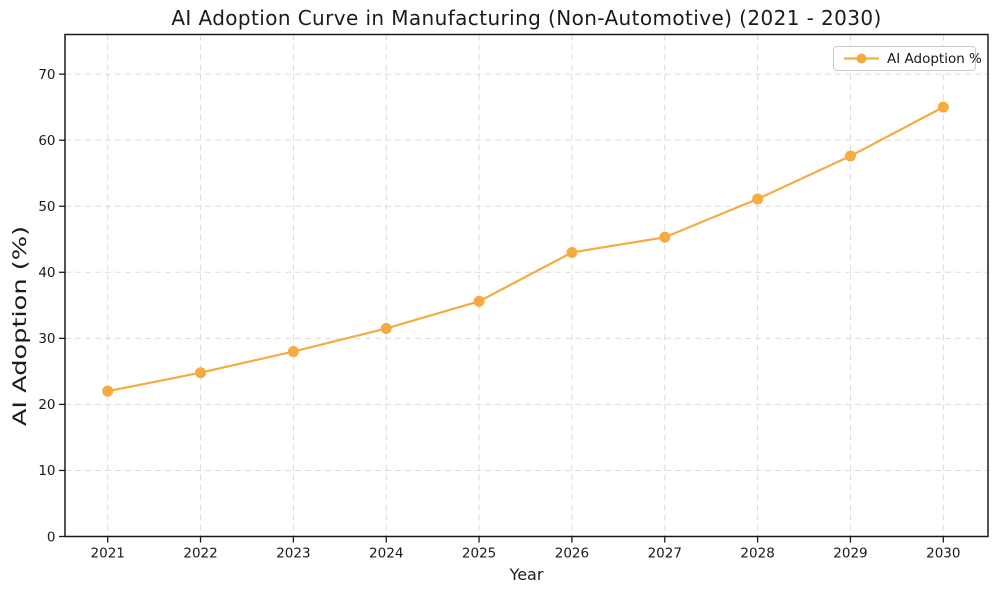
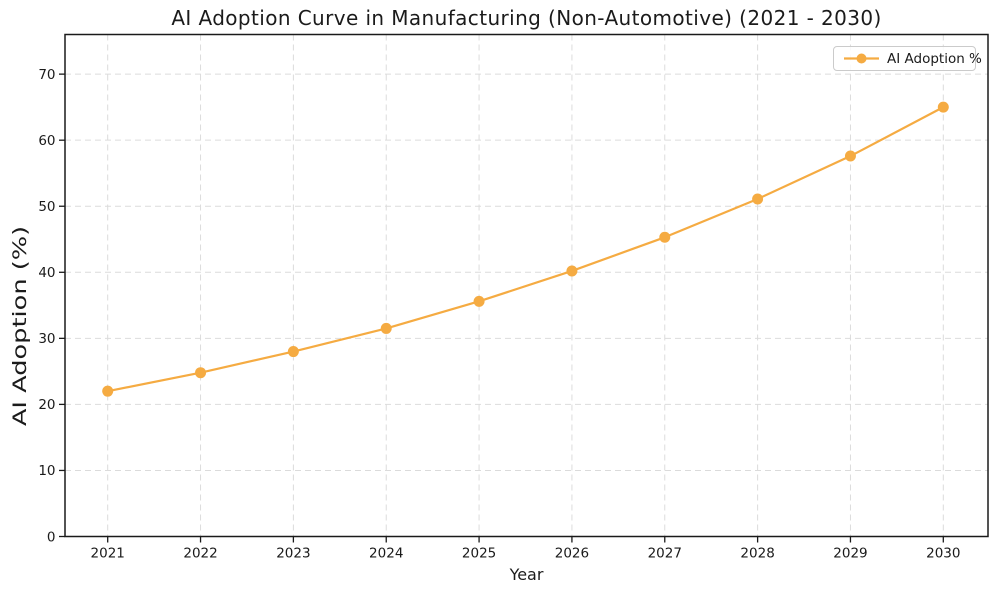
2026: 43 -> 40
